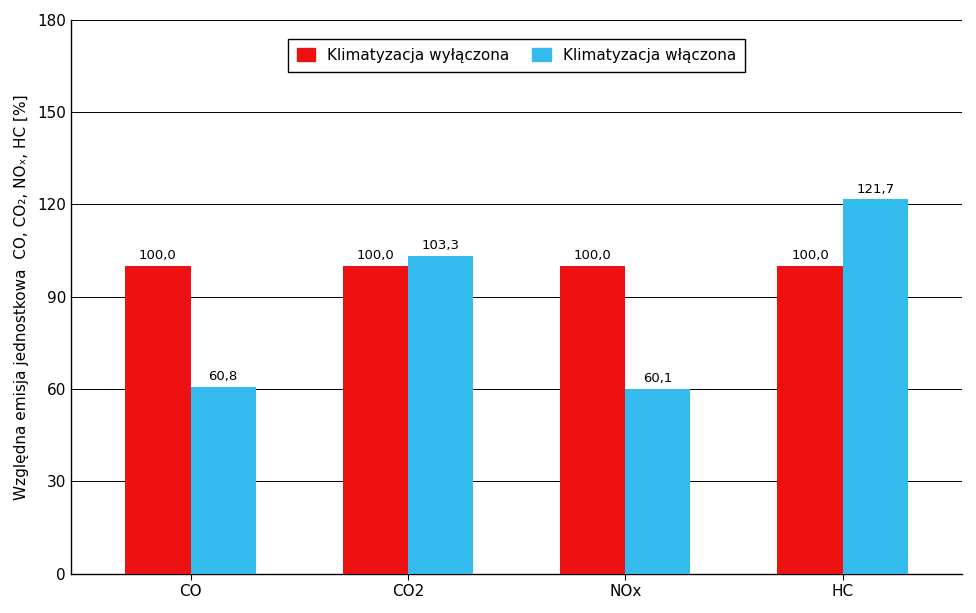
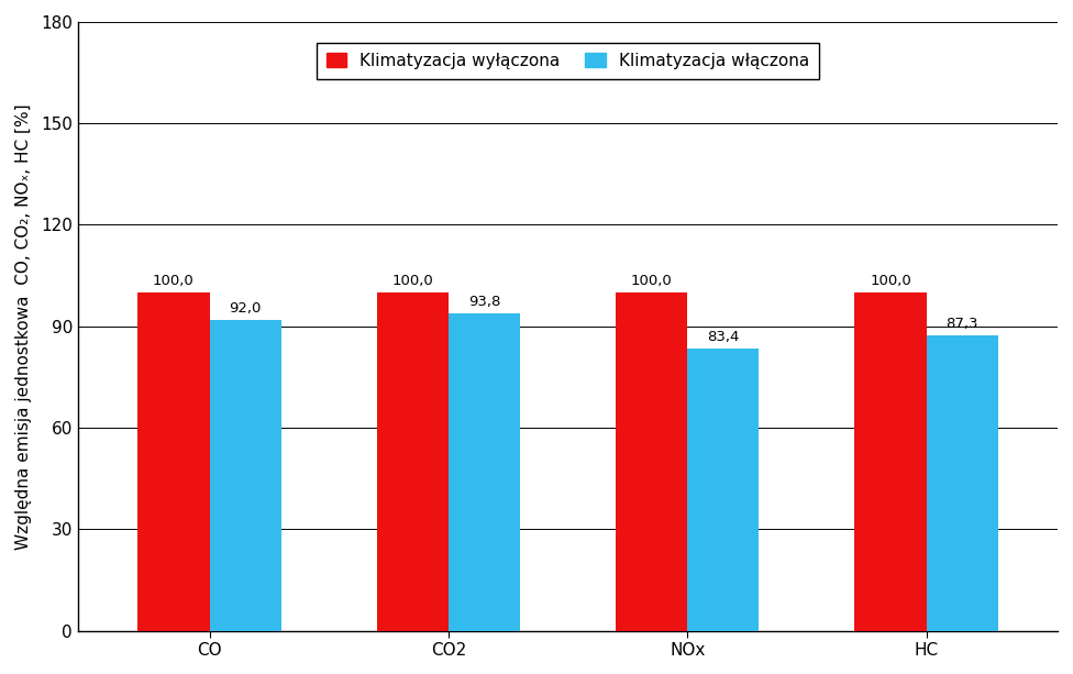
Klimatyzacja włączona/CO: 60,8 -> 92,0
Klimatyzacja włączona/CO2: 103,3 -> 93,8
Klimatyzacja włączona/NOx: 60,1 -> 83,4
Klimatyzacja włączona/HC: 121,7 -> 87,3
